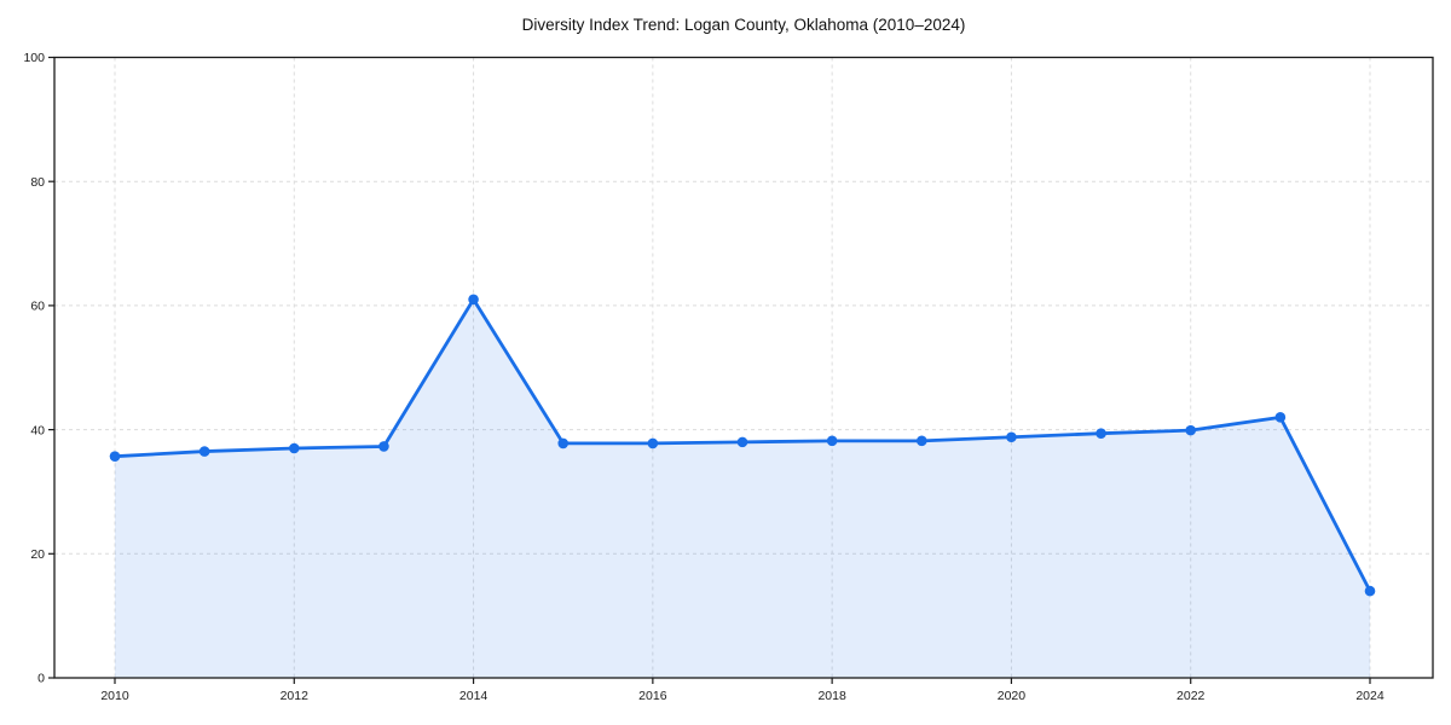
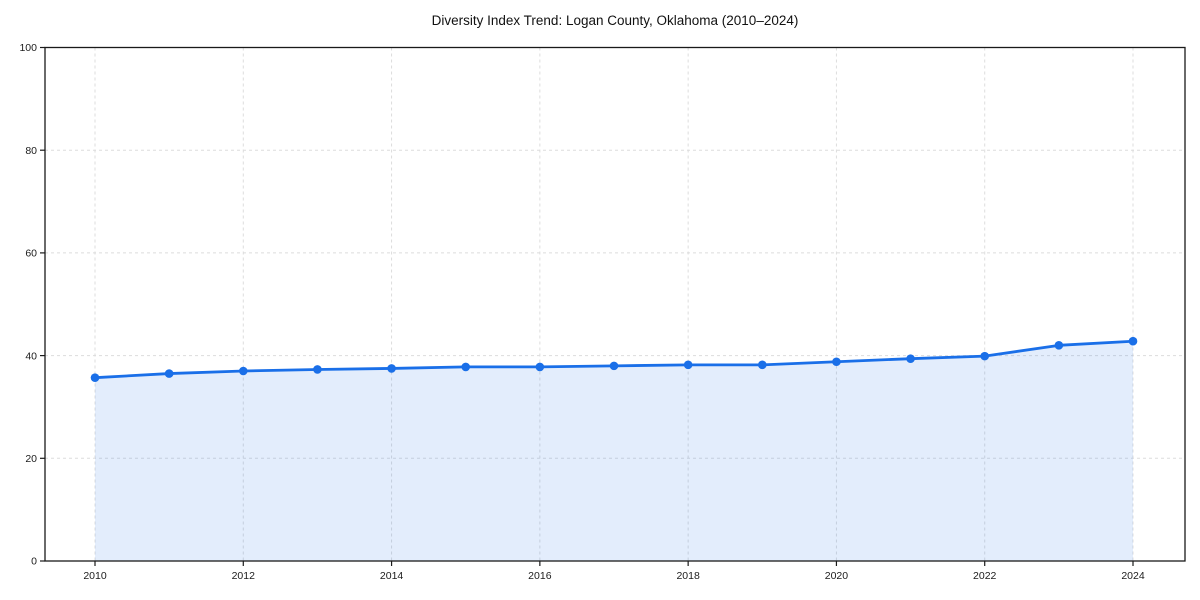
2014: 61 -> 38
2024: 14 -> 43
